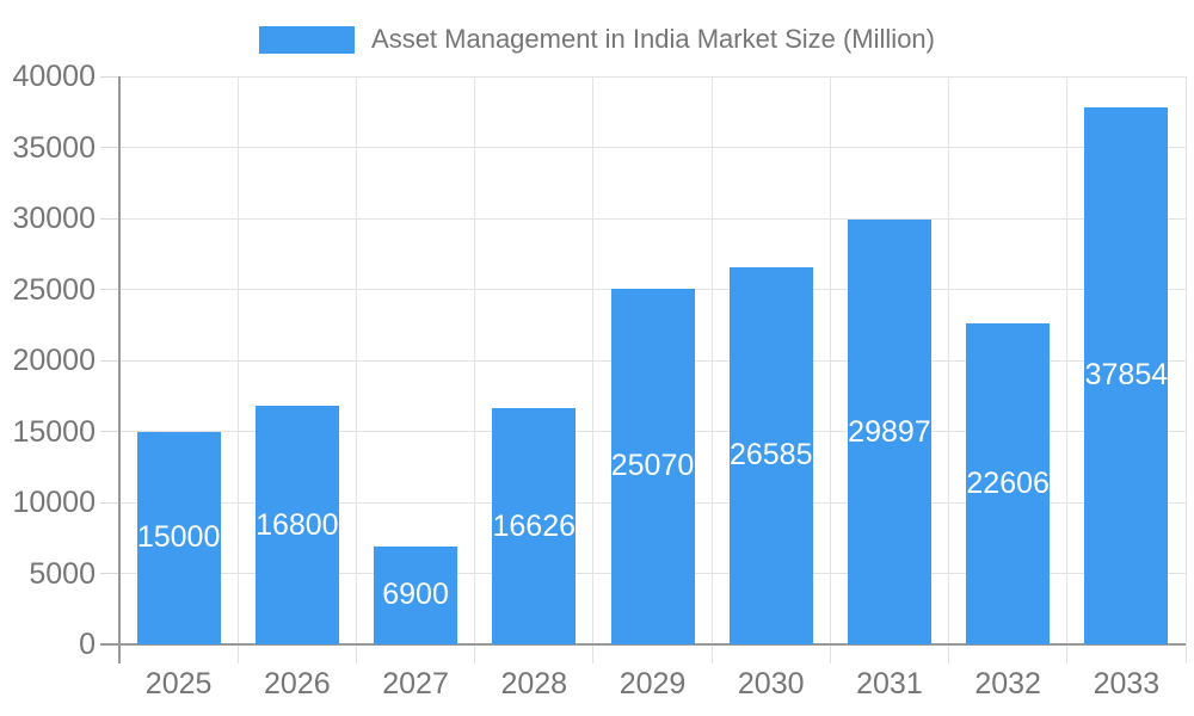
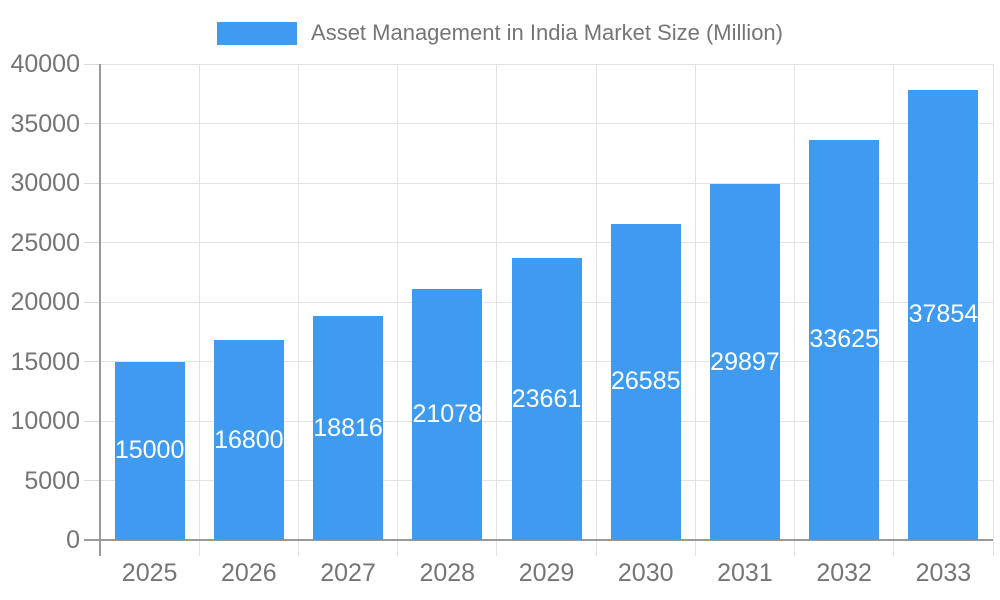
2027: 6900 -> 18816
2028: 16626 -> 21078
2029: 25070 -> 23661
2032: 22606 -> 33625
